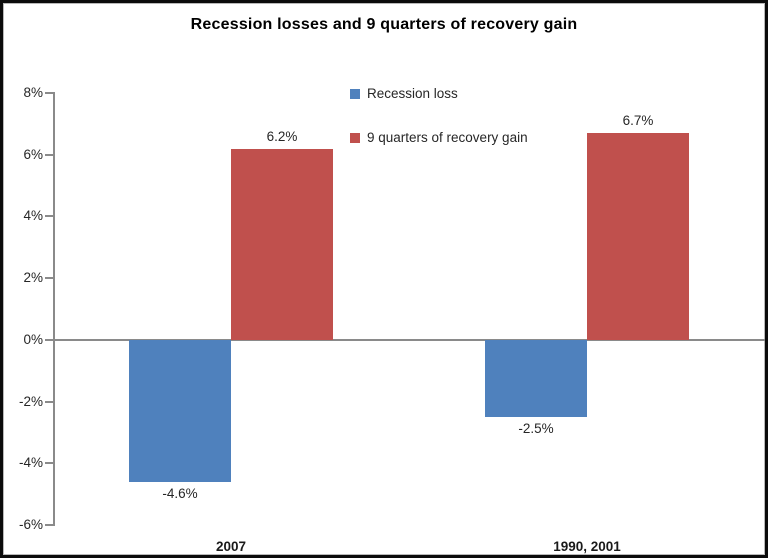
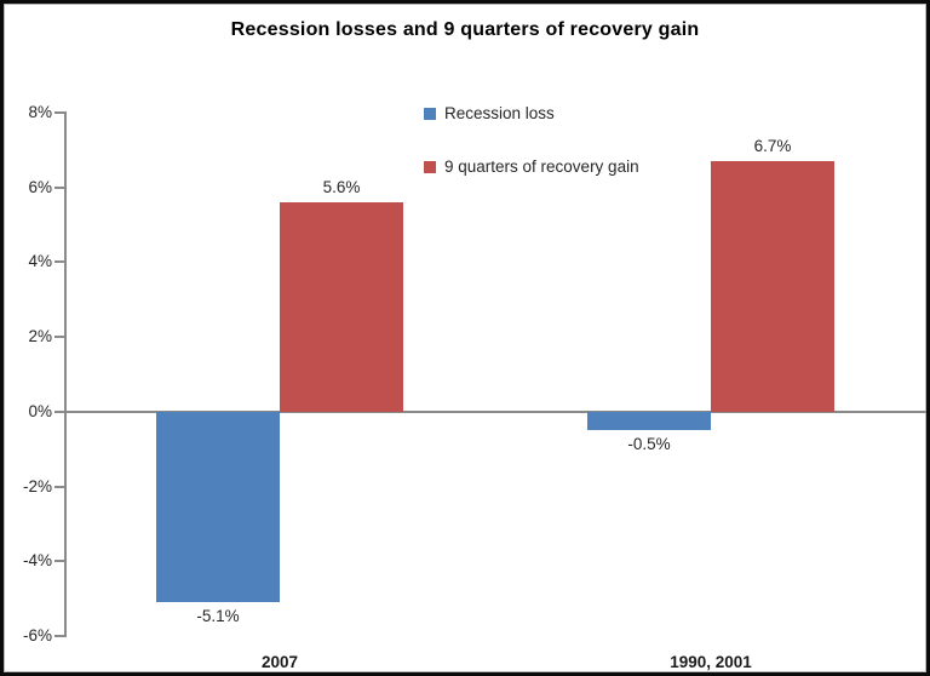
Recession loss/2007: -4.6% -> -5.1%
9 quarters of recovery gain/2007: 6.2% -> 5.6%
Recession loss/1990, 2001: -2.5% -> -0.5%
